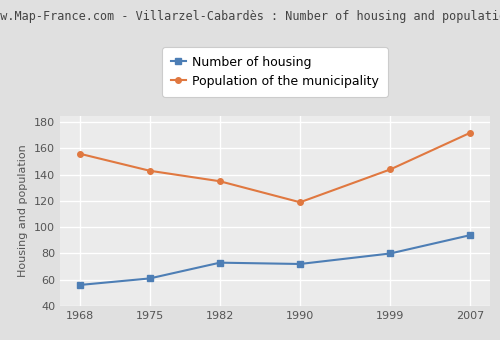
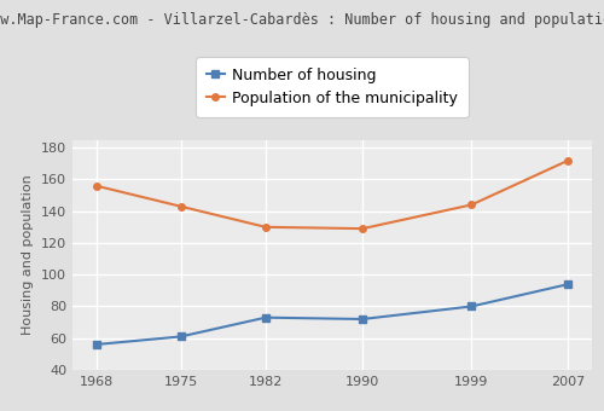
Population of the municipality/1982: 135 -> 130
Population of the municipality/1990: 119 -> 129
